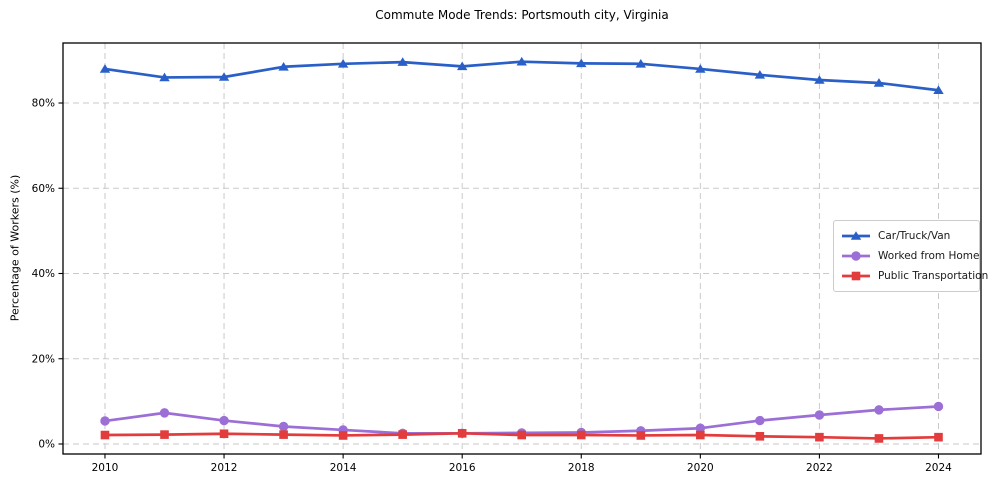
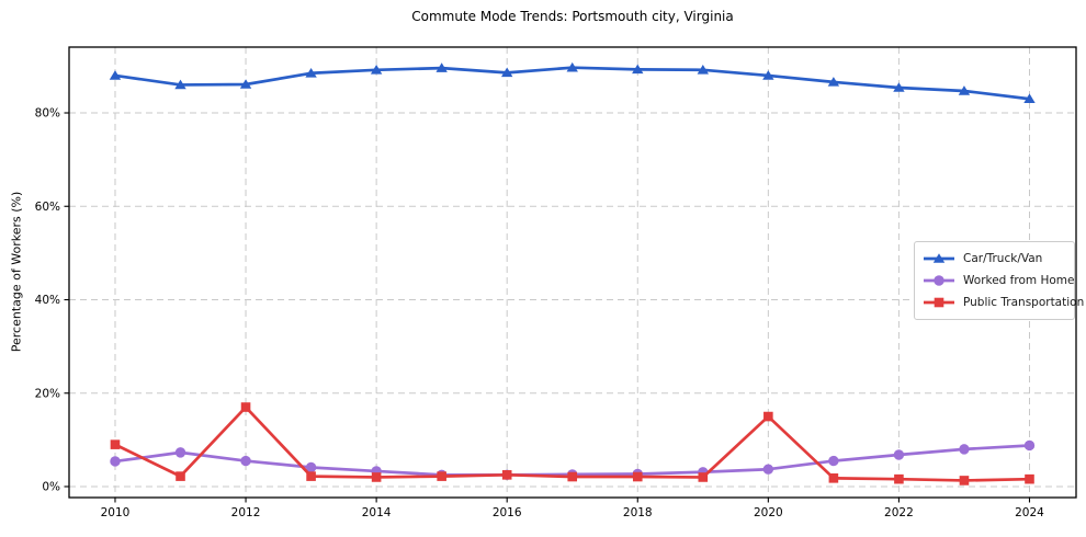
Public Transportation/2010: 2% -> 9%
Public Transportation/2012: 2% -> 17%
Public Transportation/2020: 2% -> 15%
